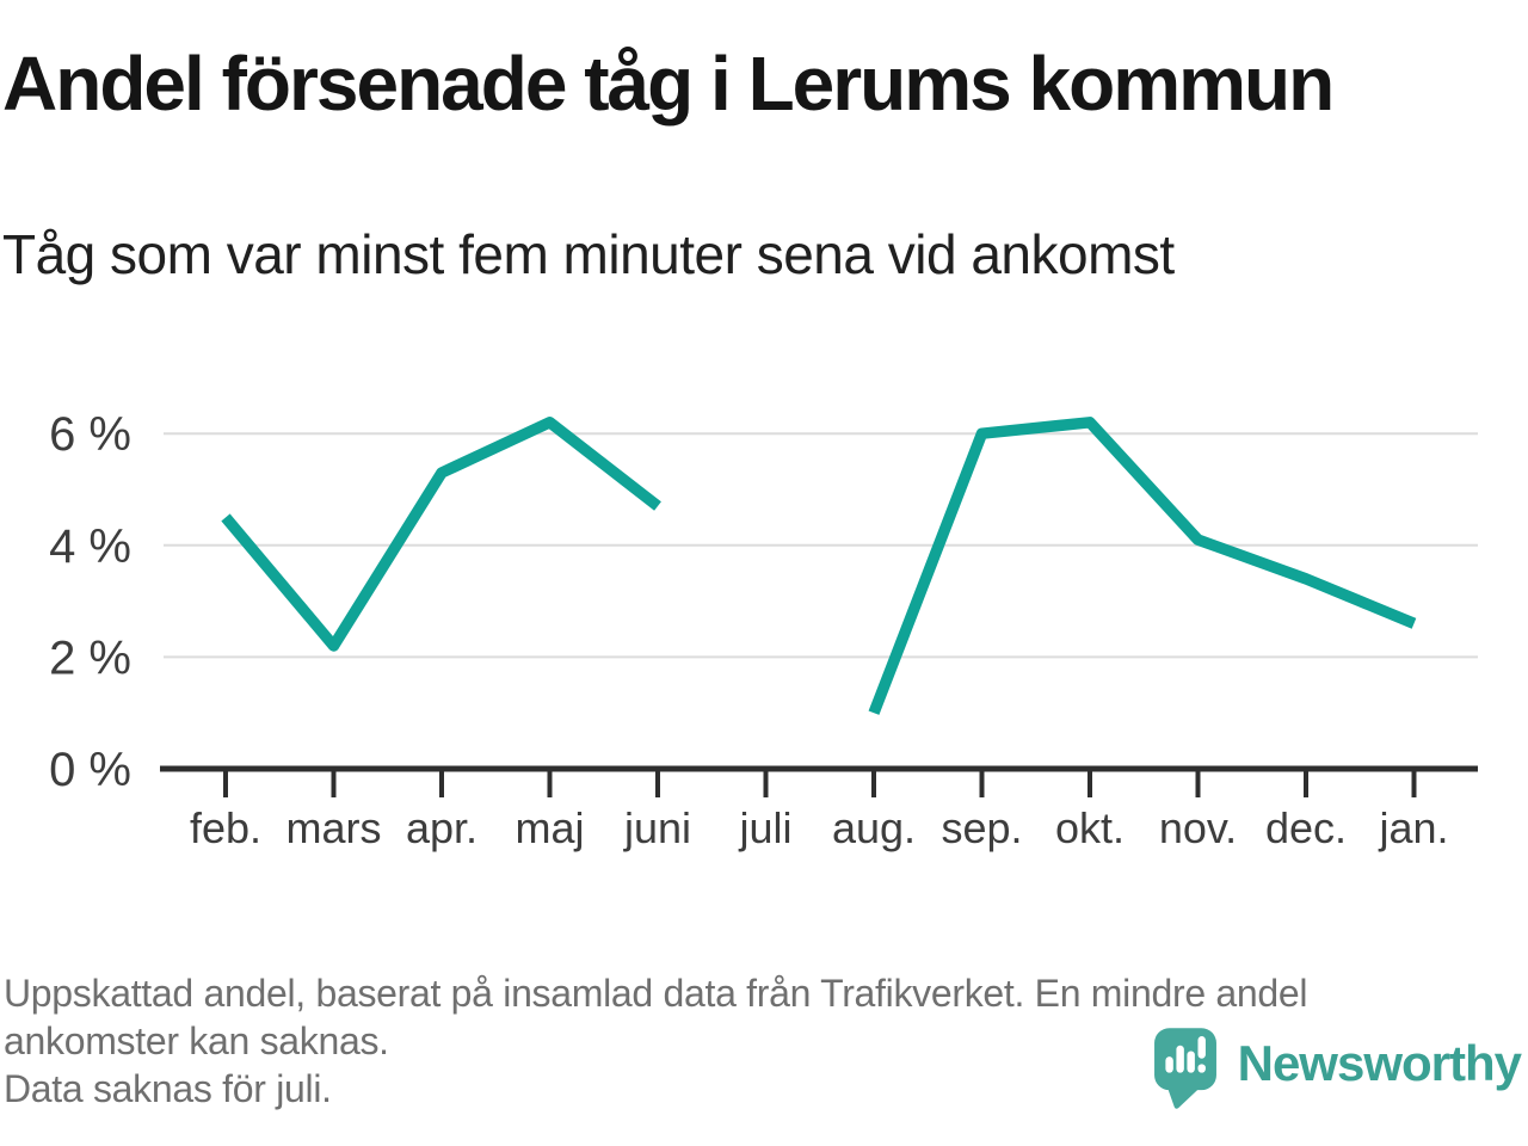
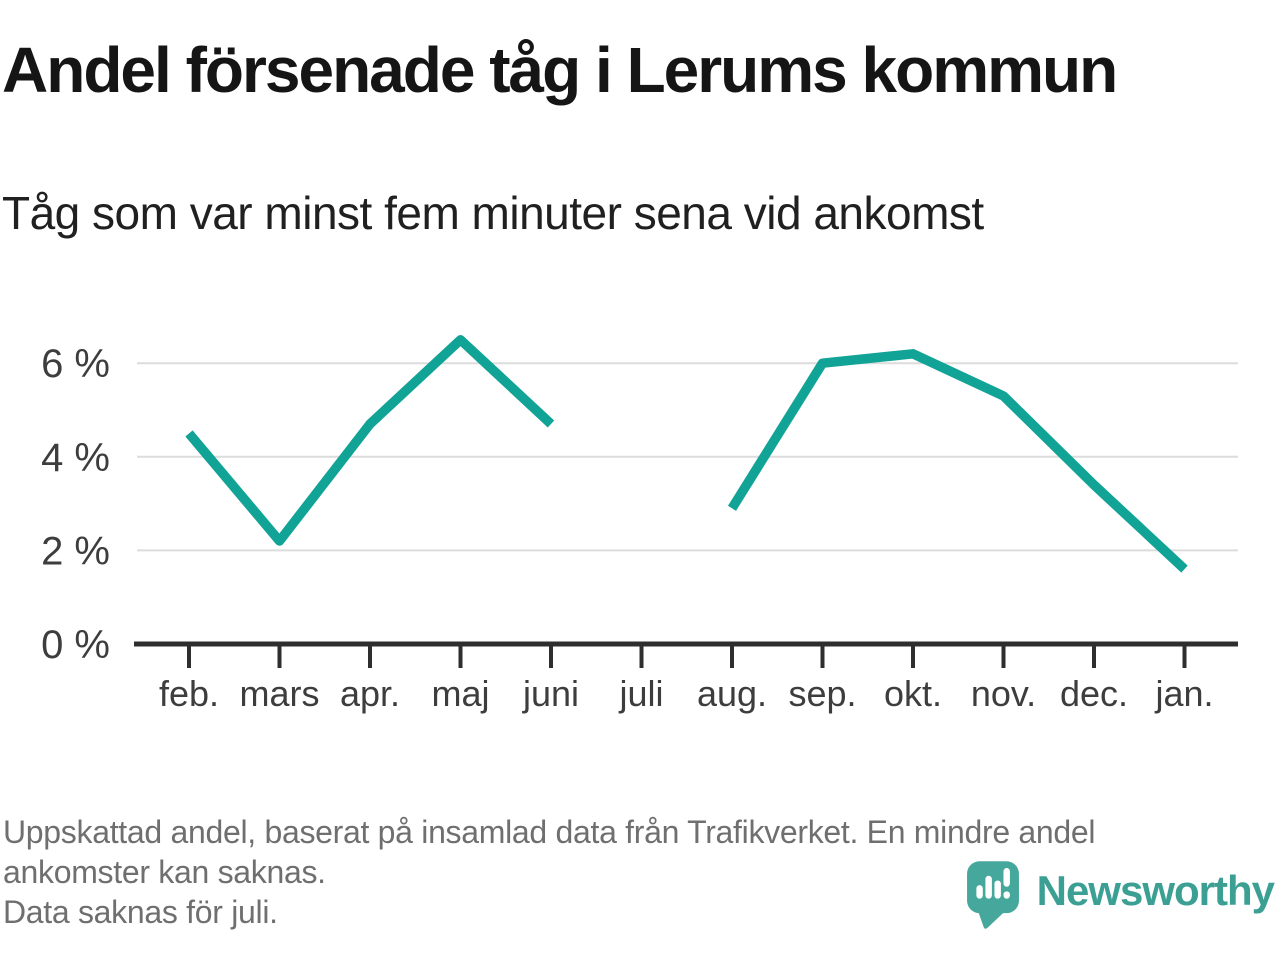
apr.: 5.3% -> 4.7%
maj: 6.2% -> 6.5%
aug.: 1.0% -> 2.9%
nov.: 4.1% -> 5.3%
jan.: 2.6% -> 1.6%
